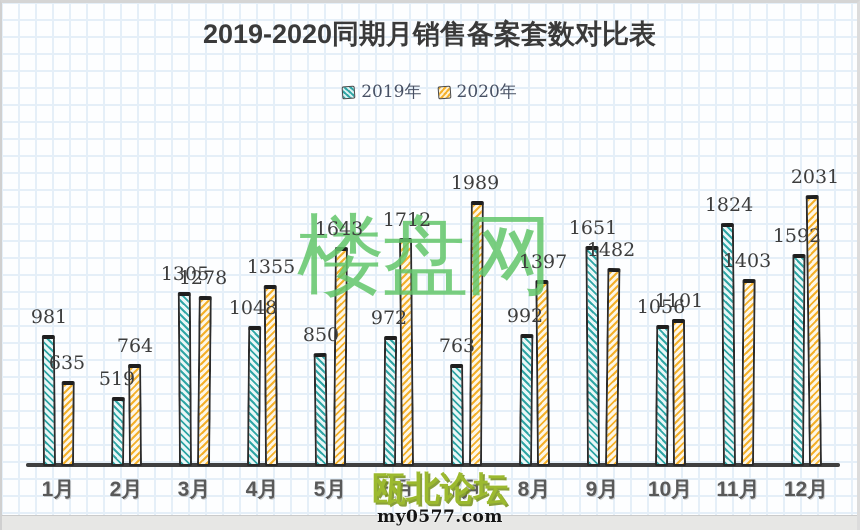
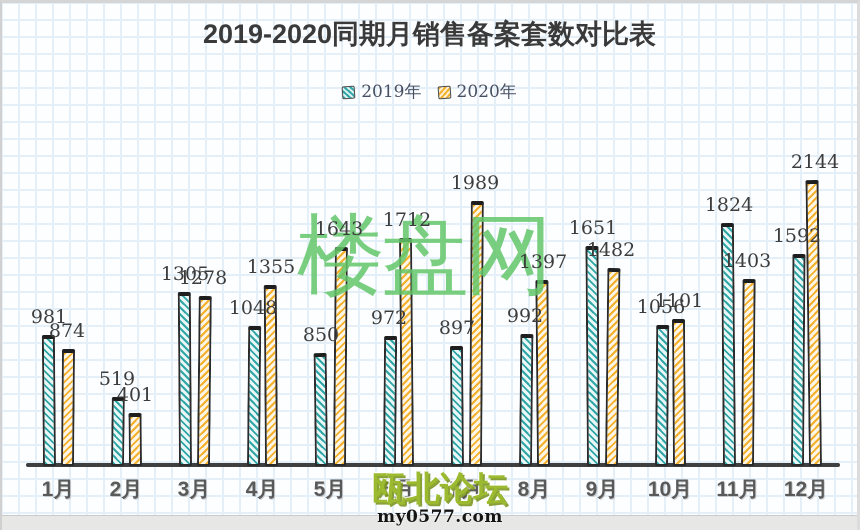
2020年/1月: 635 -> 874
2020年/2月: 764 -> 401
2019年/7月: 763 -> 897
2020年/12月: 2031 -> 2144
